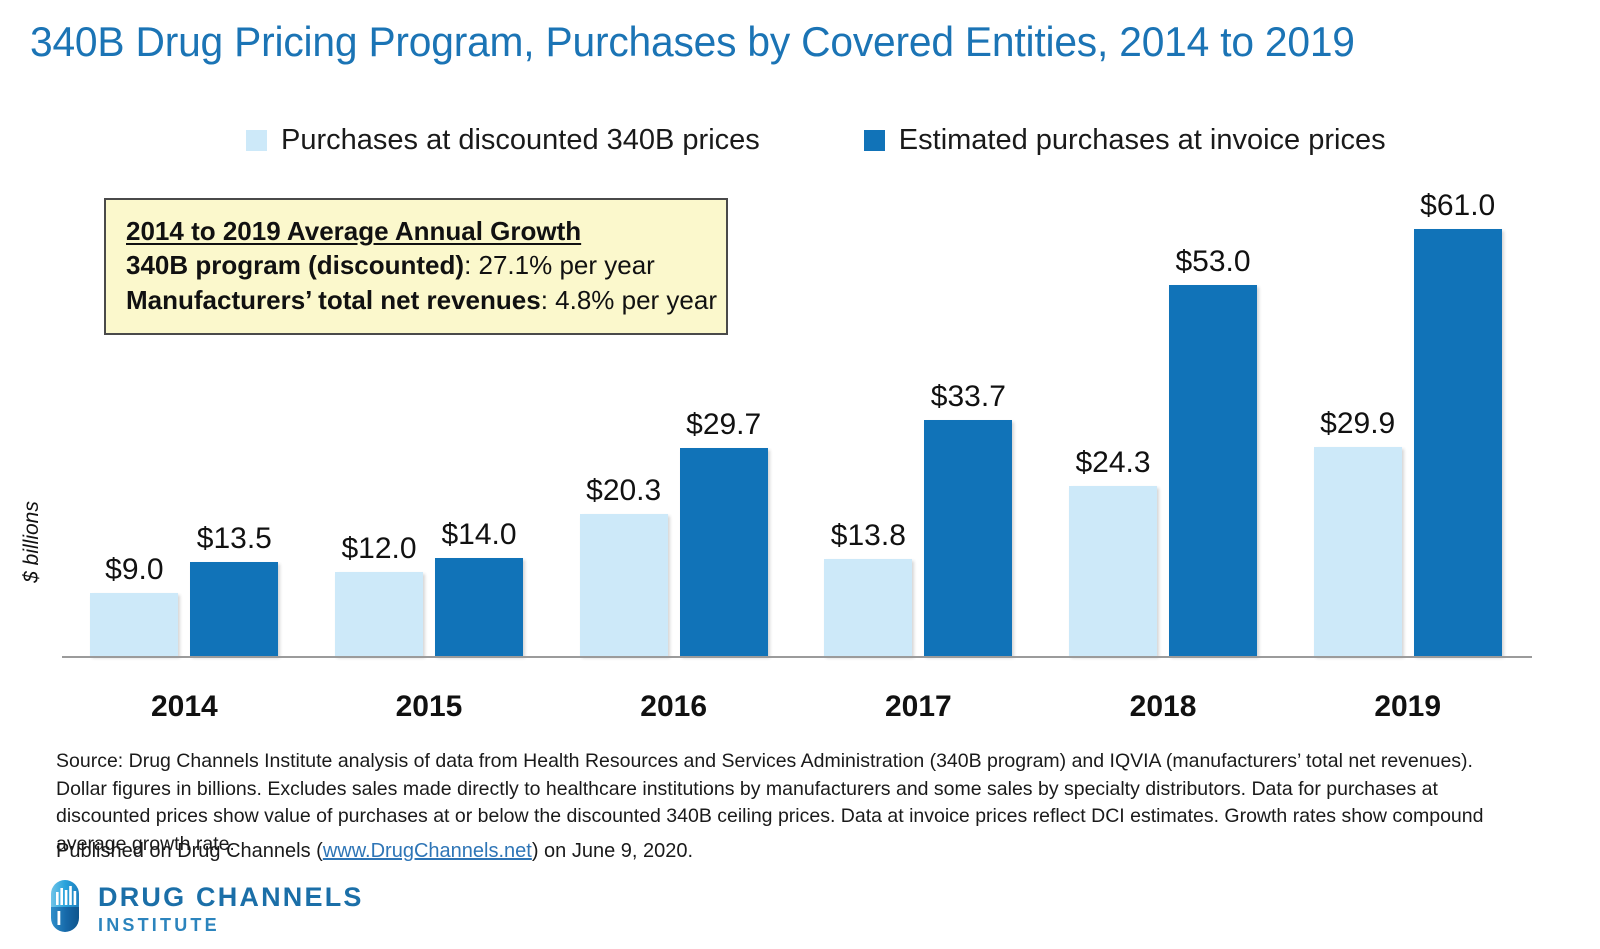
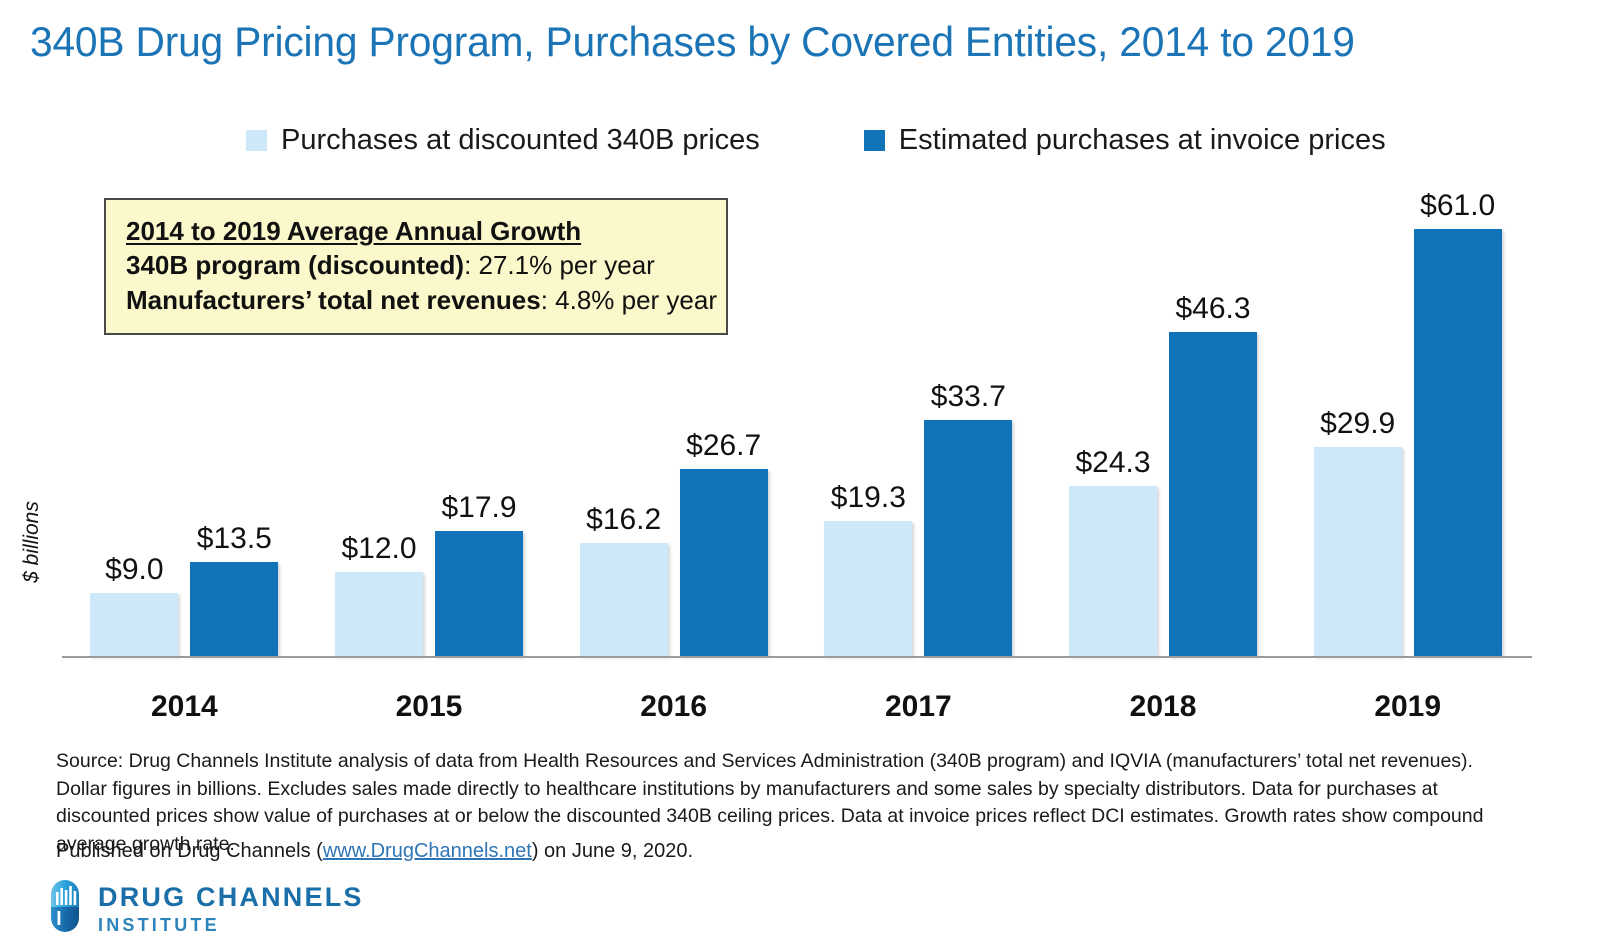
Estimated purchases at invoice prices/2015: $14.0 -> $17.9
Purchases at discounted 340B prices/2016: $20.3 -> $16.2
Estimated purchases at invoice prices/2016: $29.7 -> $26.7
Purchases at discounted 340B prices/2017: $13.8 -> $19.3
Estimated purchases at invoice prices/2018: $53.0 -> $46.3
